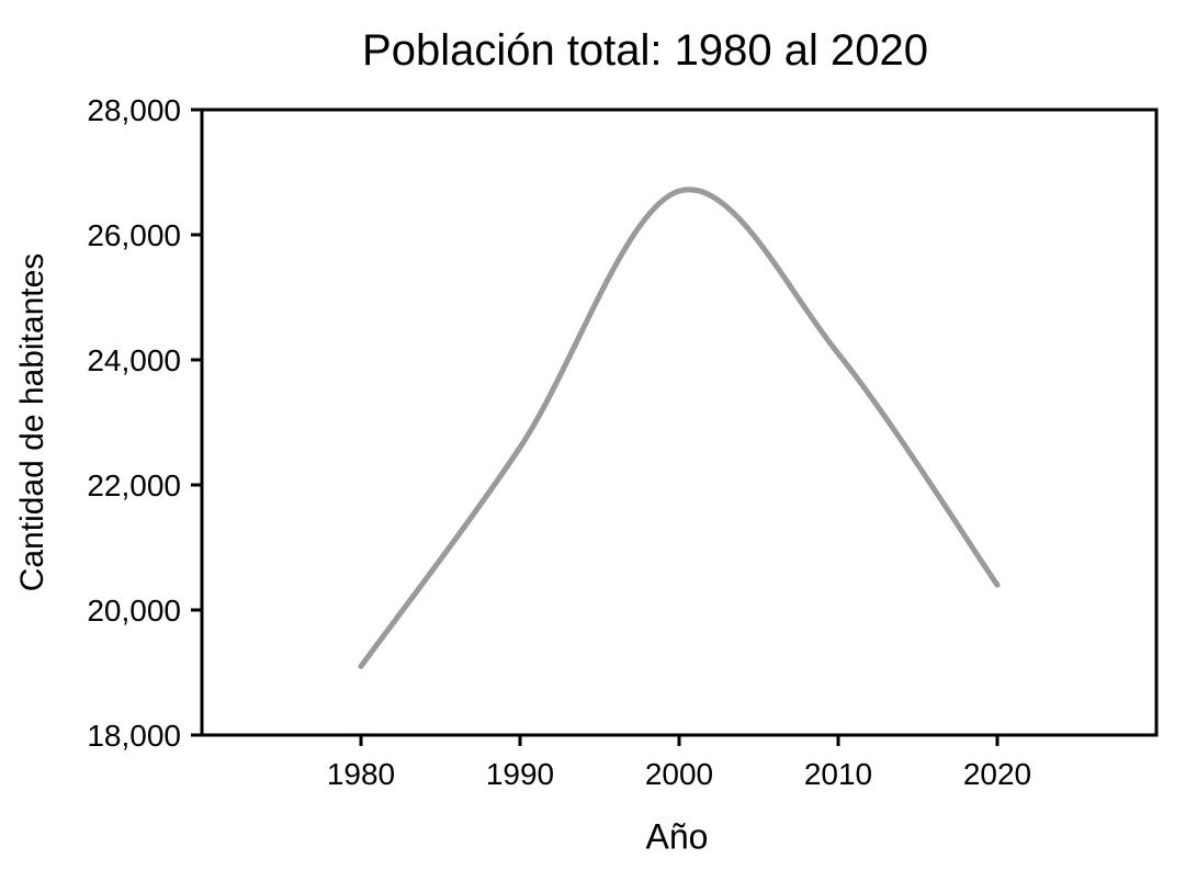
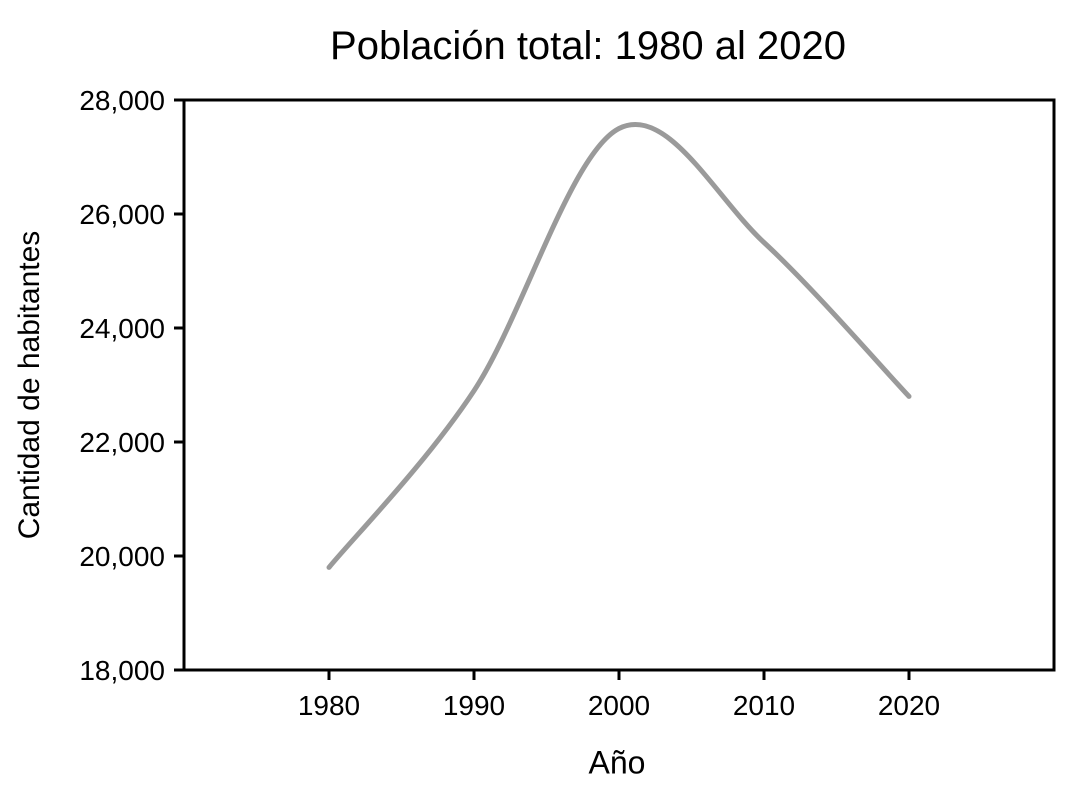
1980: 19100 -> 19800
1990: 22600 -> 22900
2000: 26700 -> 27500
2010: 24100 -> 25500
2020: 20400 -> 22800
